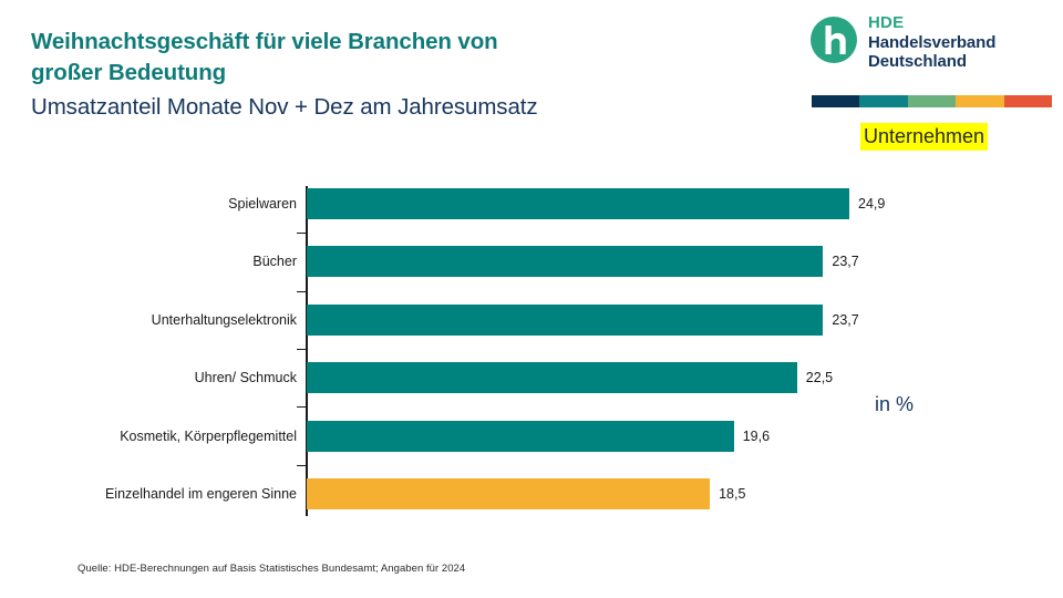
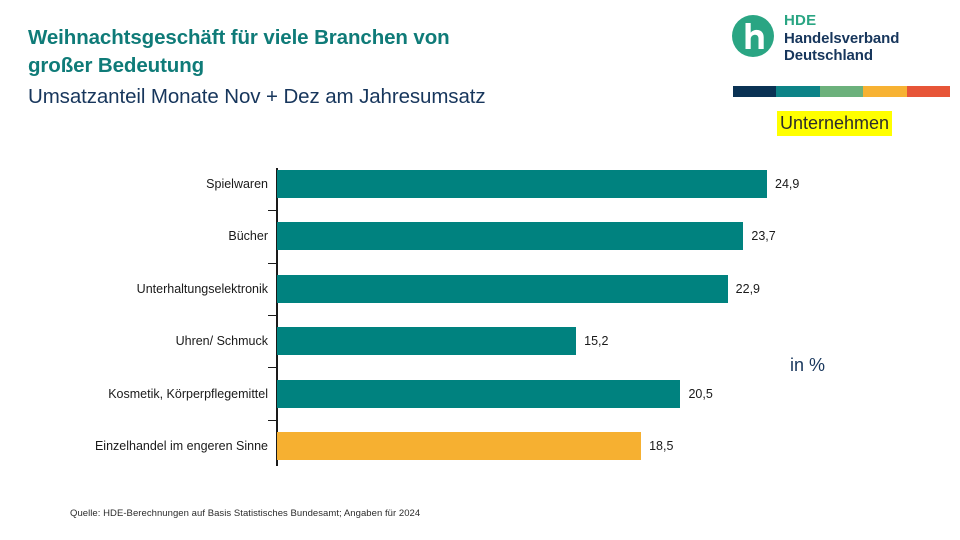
Unterhaltungselektronik: 23,7 -> 22,9
Uhren/ Schmuck: 22,5 -> 15,2
Kosmetik, Körperpflegemittel: 19,6 -> 20,5
